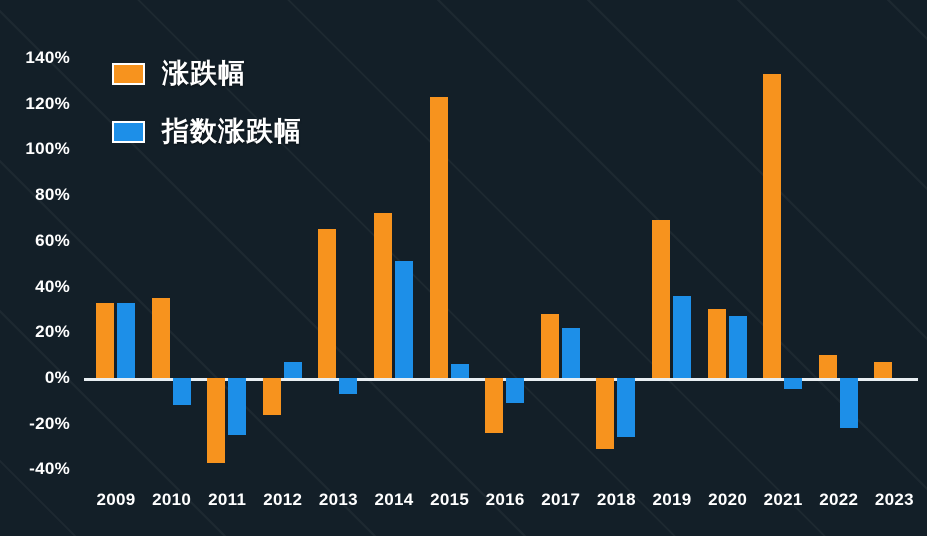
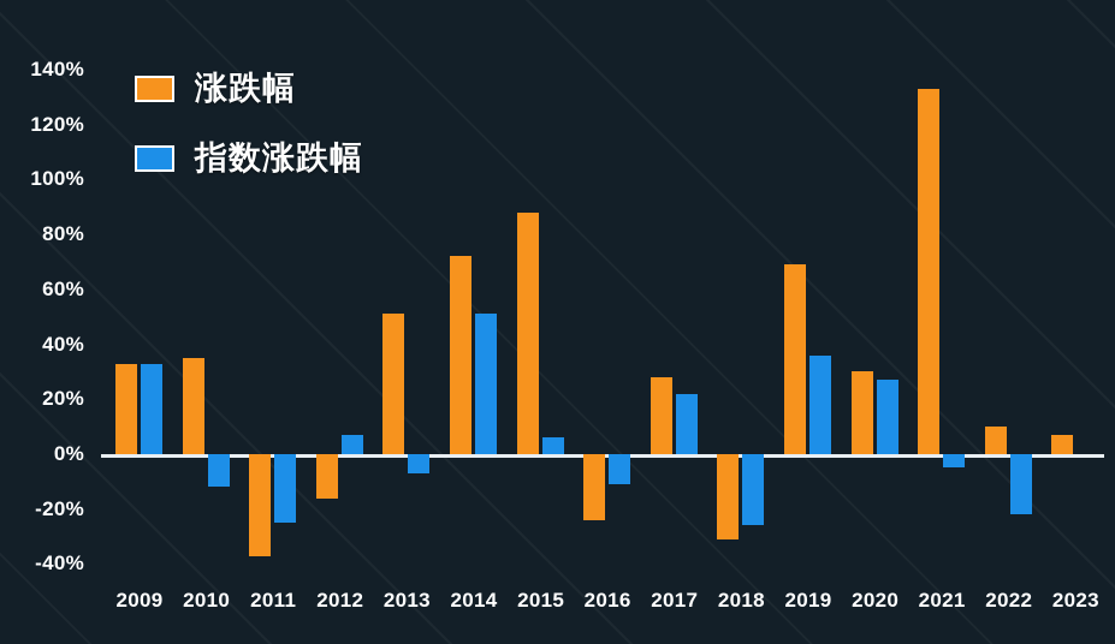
涨跌幅/2013: 65% -> 51%
涨跌幅/2015: 123% -> 88%
